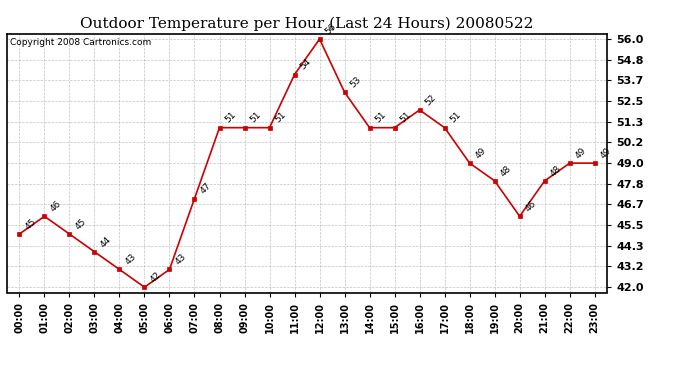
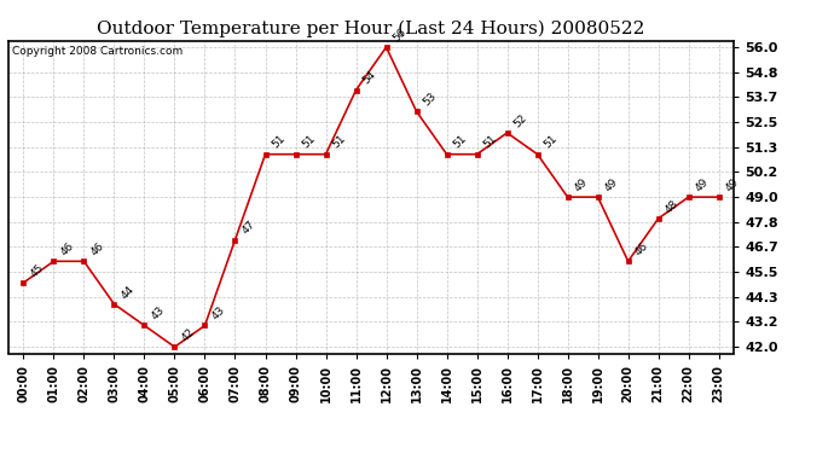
02:00: 45 -> 46
19:00: 48 -> 49
